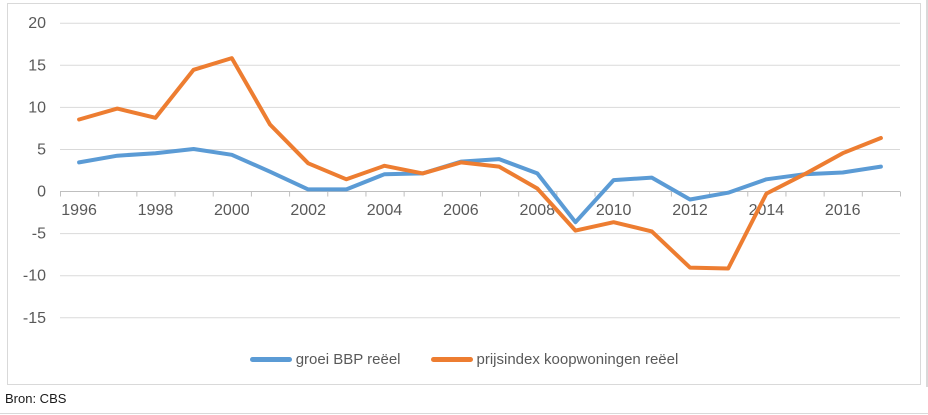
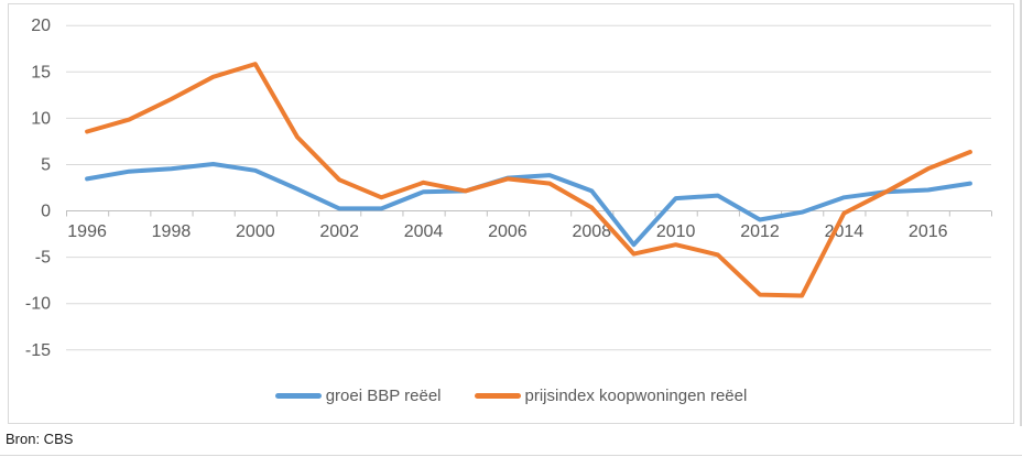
prijsindex koopwoningen reëel/1998: 9 -> 12
